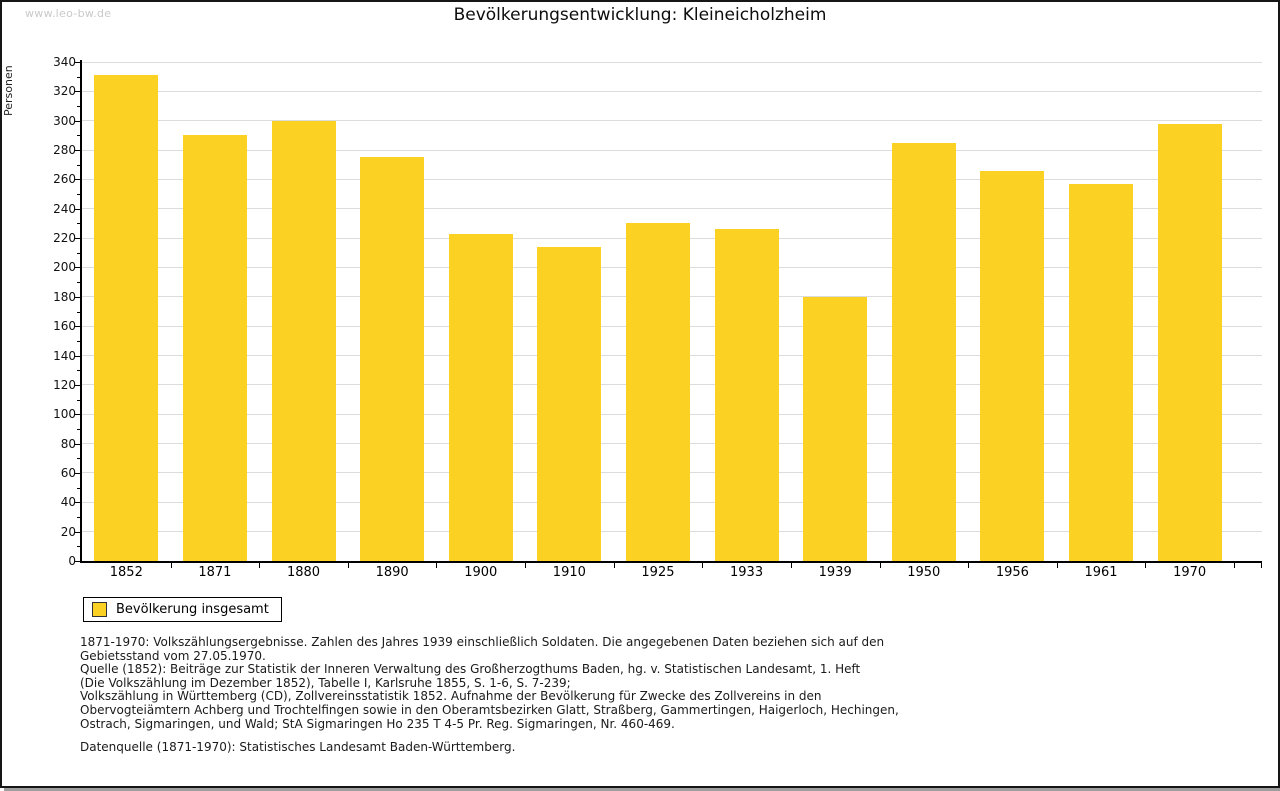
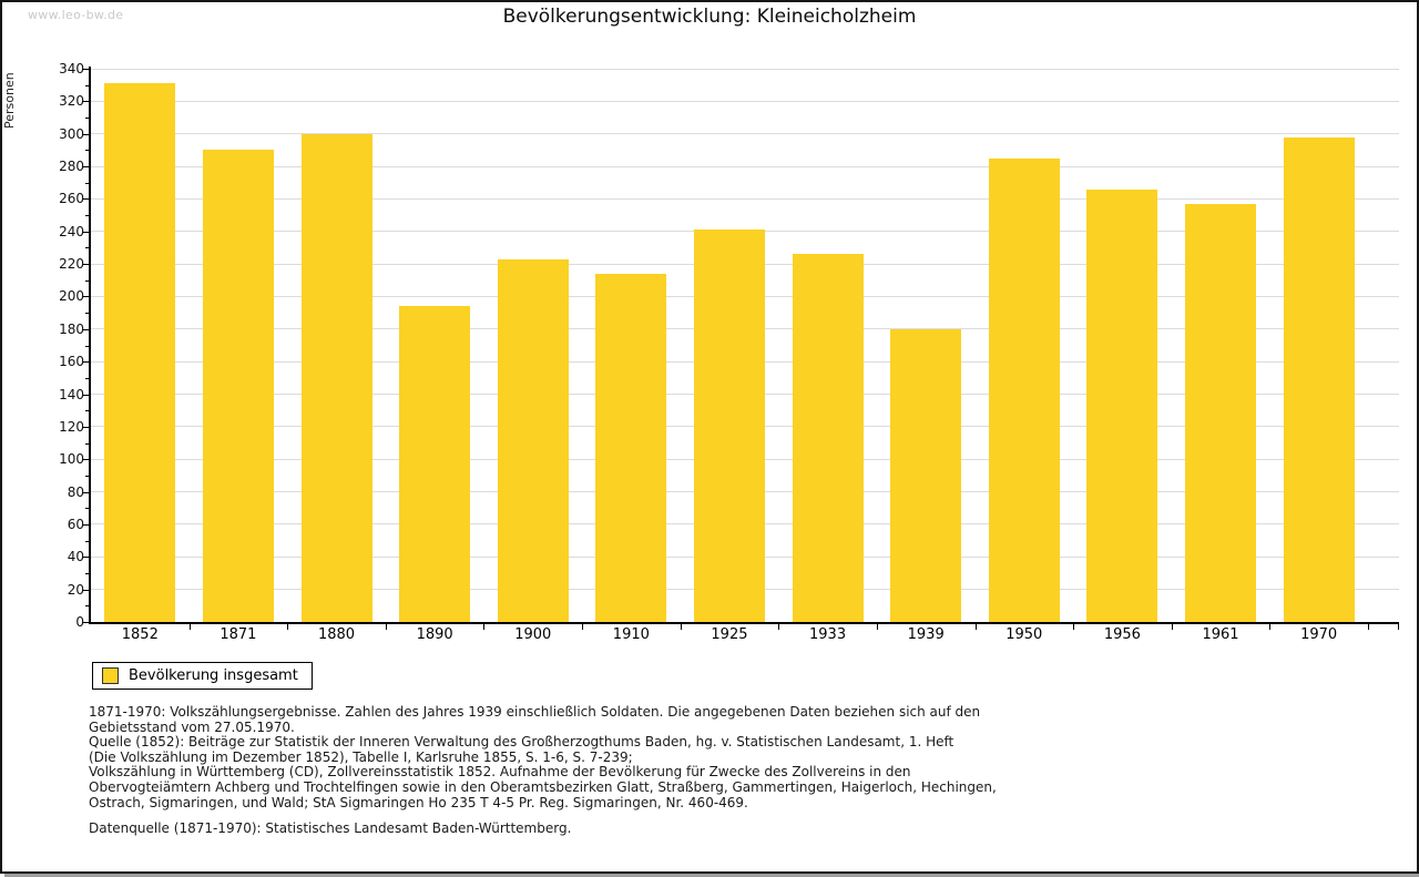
1890: 275 -> 194
1925: 230 -> 241
